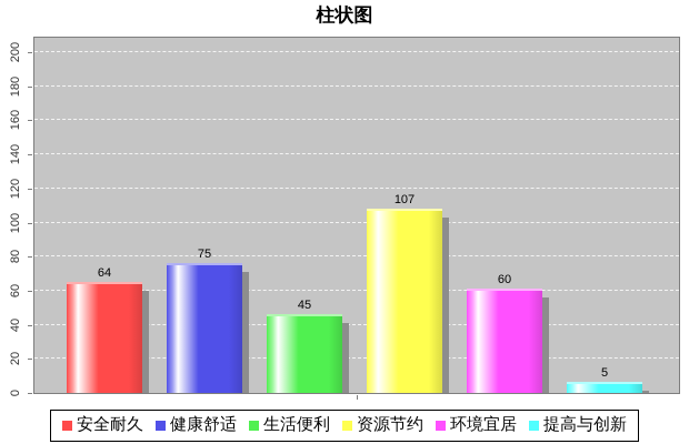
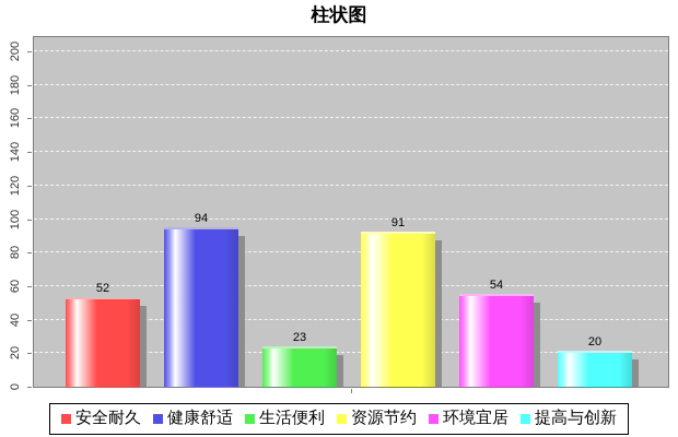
安全耐久: 64 -> 52
健康舒适: 75 -> 94
生活便利: 45 -> 23
资源节约: 107 -> 91
环境宜居: 60 -> 54
提高与创新: 5 -> 20
